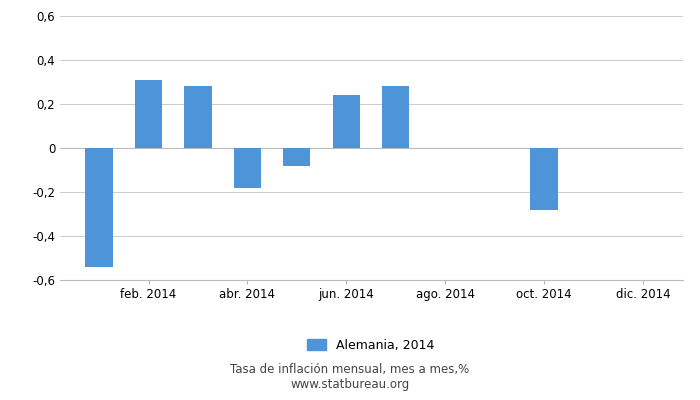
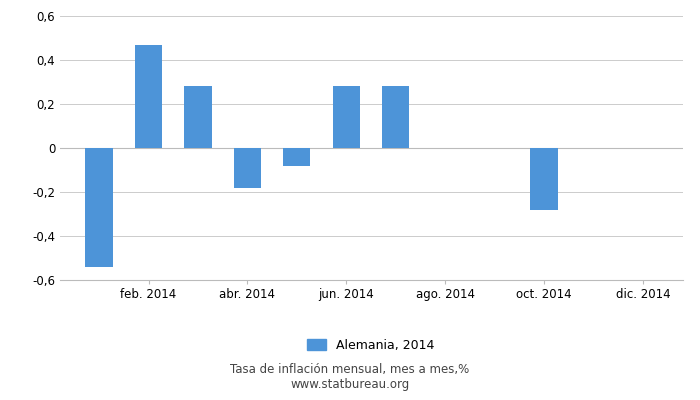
feb. 2014: 0,31 -> 0,47
jun. 2014: 0,24 -> 0,28
